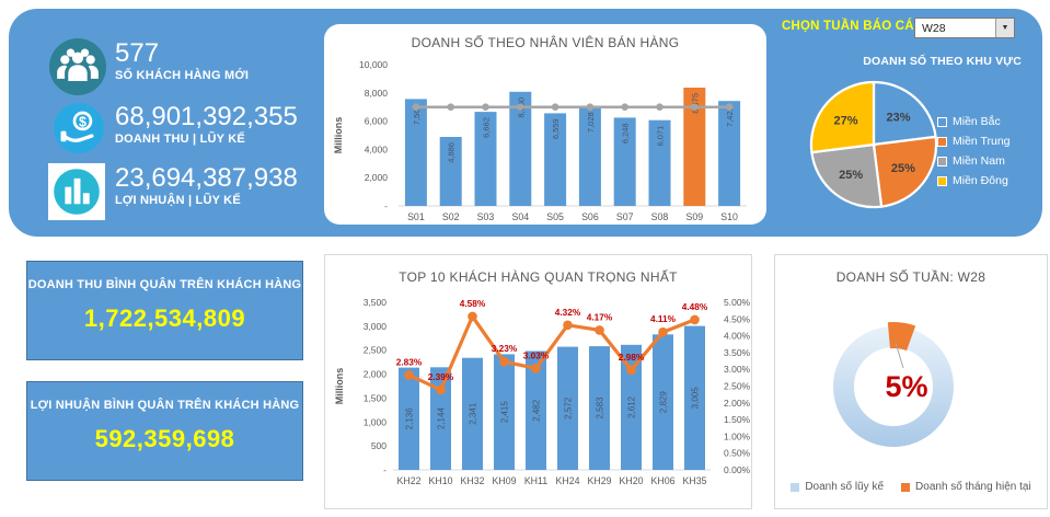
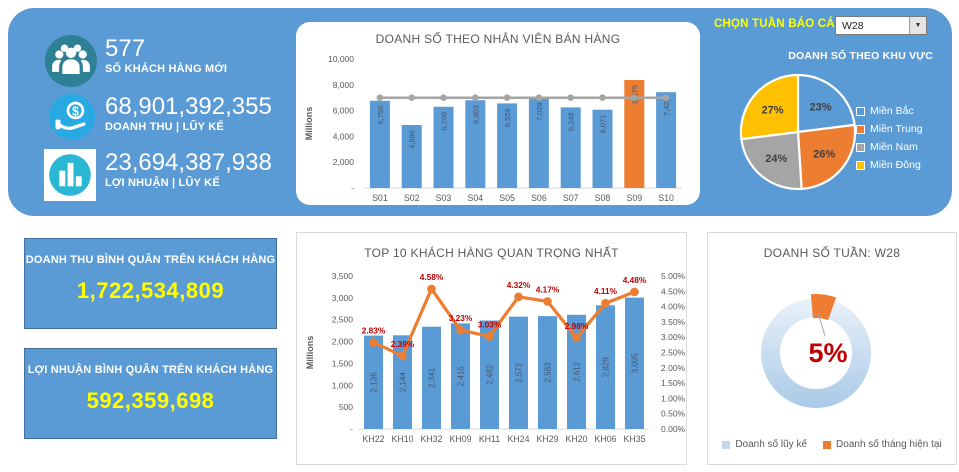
DOANH SỐ THEO NHÂN VIÊN BÁN HÀNG/S01: 7,567 -> 6,759
DOANH SỐ THEO NHÂN VIÊN BÁN HÀNG/S03: 6,662 -> 6,298
DOANH SỐ THEO NHÂN VIÊN BÁN HÀNG/S04: 8,080 -> 6,803
DOANH SỐ THEO KHU VỰC/Miền Trung: 25% -> 26%
DOANH SỐ THEO KHU VỰC/Miền Nam: 25% -> 24%
